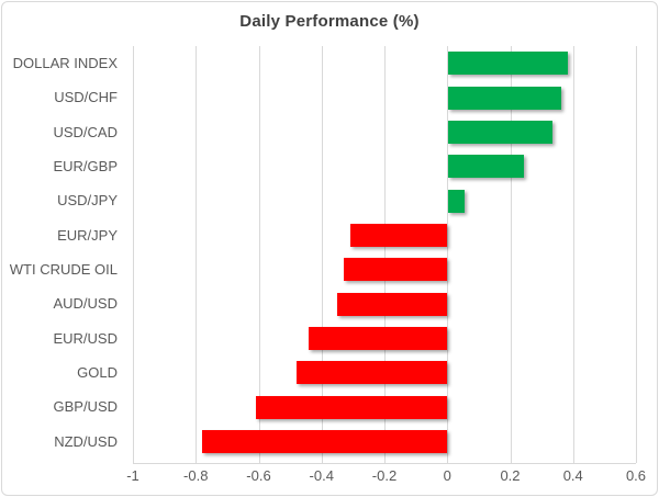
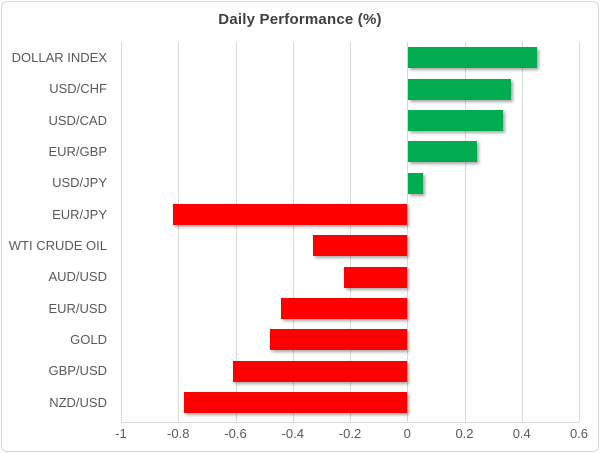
DOLLAR INDEX: 0.38 -> 0.45
EUR/JPY: -0.31 -> -0.82
AUD/USD: -0.35 -> -0.22
